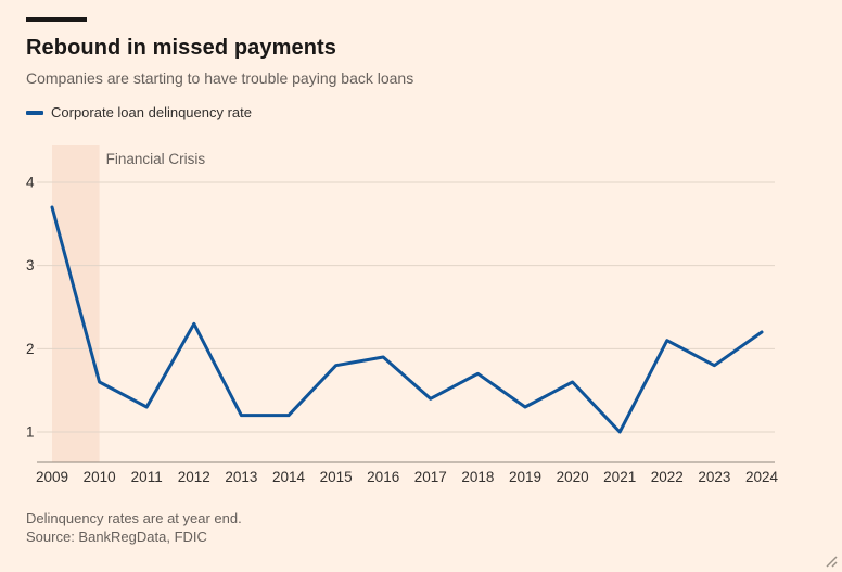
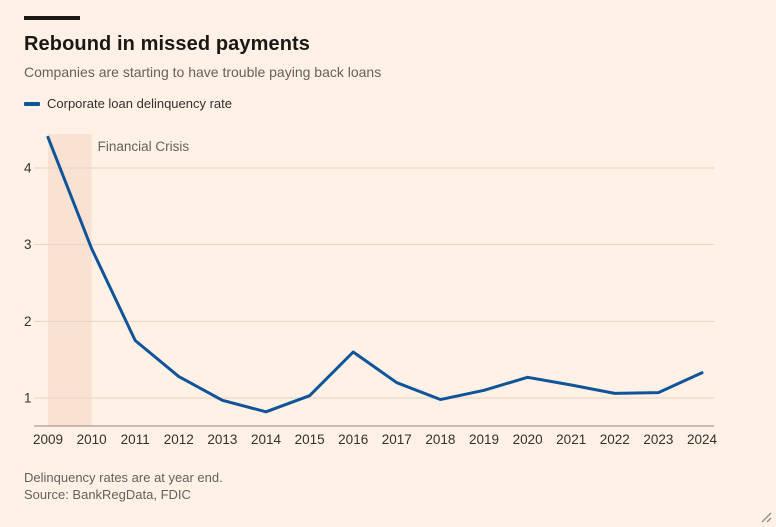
2009: 3.7 -> 4.4
2010: 1.6 -> 3.0
2011: 1.3 -> 1.8
2012: 2.3 -> 1.3
2013: 1.2 -> 1.0
2014: 1.2 -> 0.8
2015: 1.8 -> 1.0
2016: 1.9 -> 1.6
2017: 1.4 -> 1.2
2018: 1.7 -> 1.0
2019: 1.3 -> 1.1
2020: 1.6 -> 1.3
2021: 1.0 -> 1.2
2022: 2.1 -> 1.1
2023: 1.8 -> 1.1
2024: 2.2 -> 1.3
